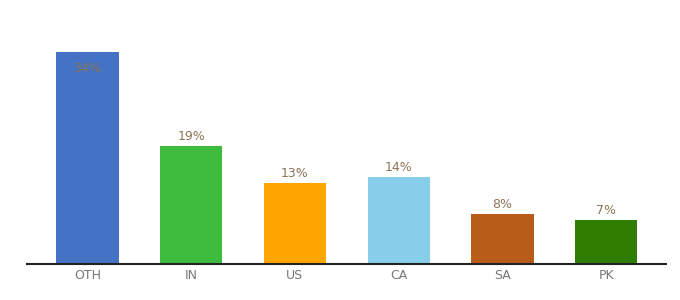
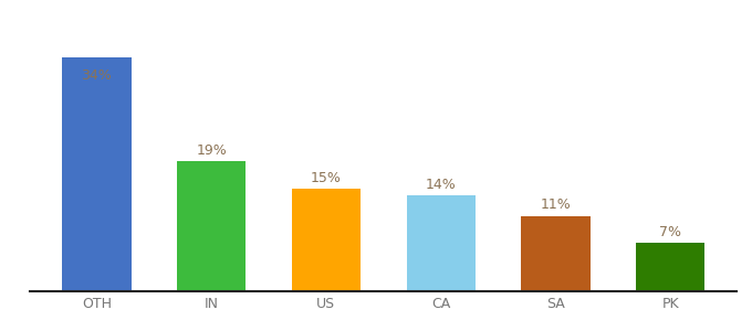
US: 13% -> 15%
SA: 8% -> 11%
